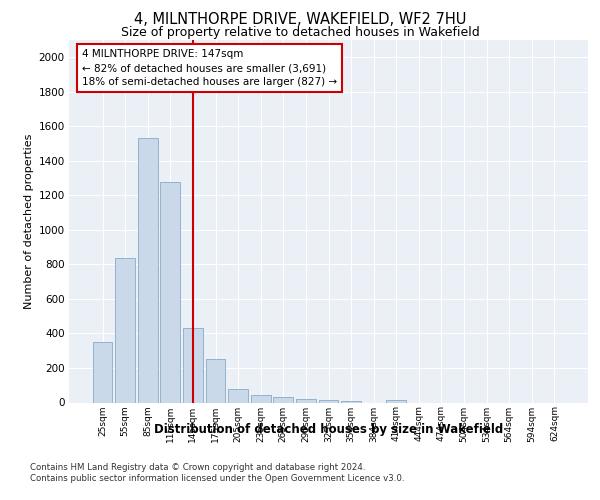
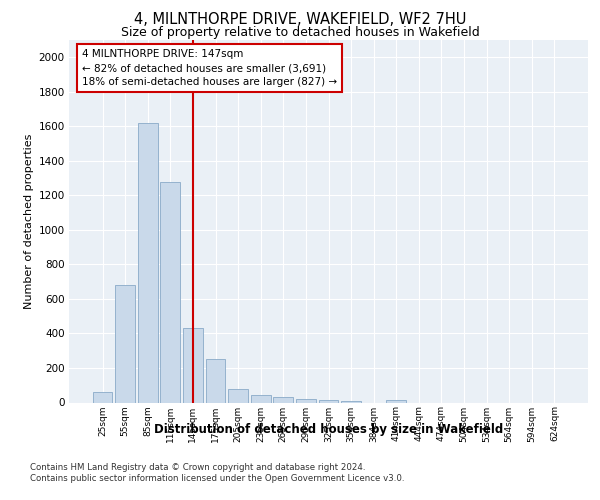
25sqm: 350 -> 60
55sqm: 840 -> 680
85sqm: 1530 -> 1620
